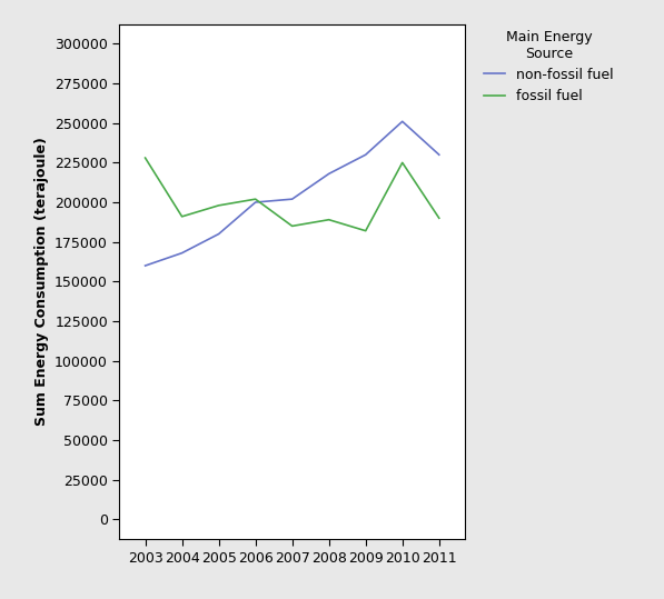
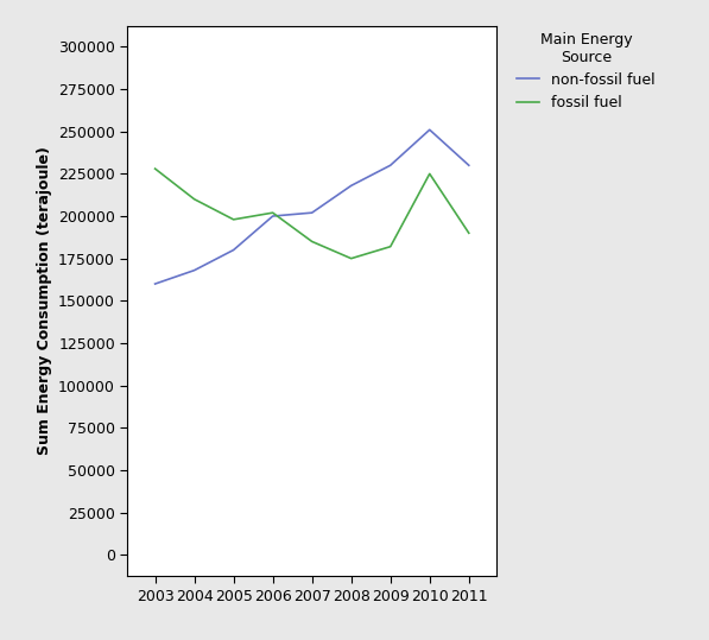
fossil fuel/2004: 191000 -> 210000
fossil fuel/2008: 189000 -> 175000
